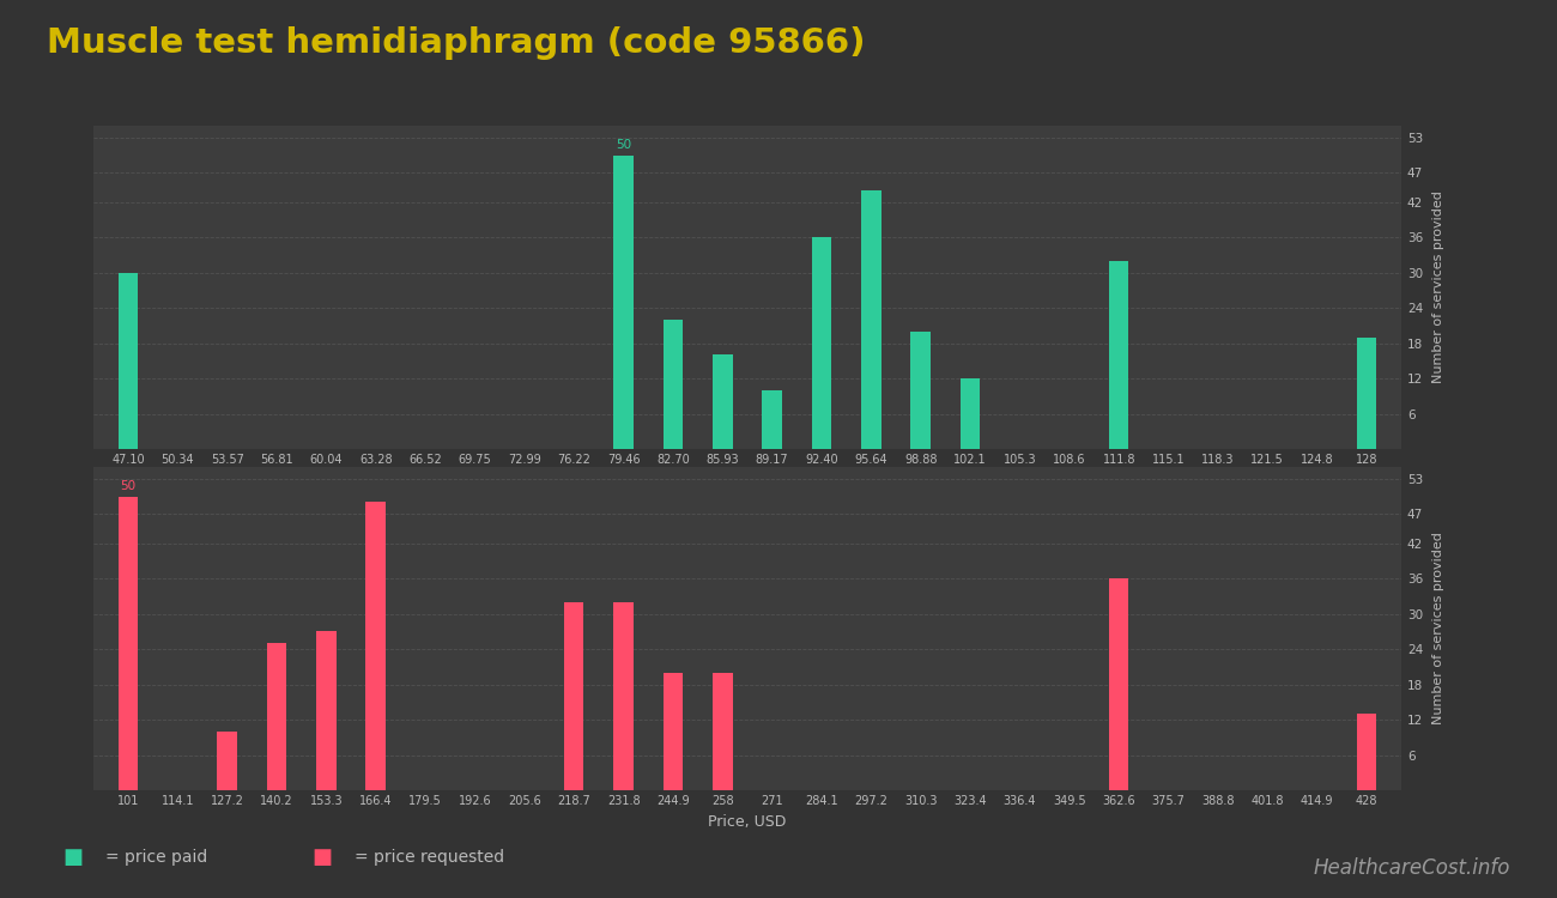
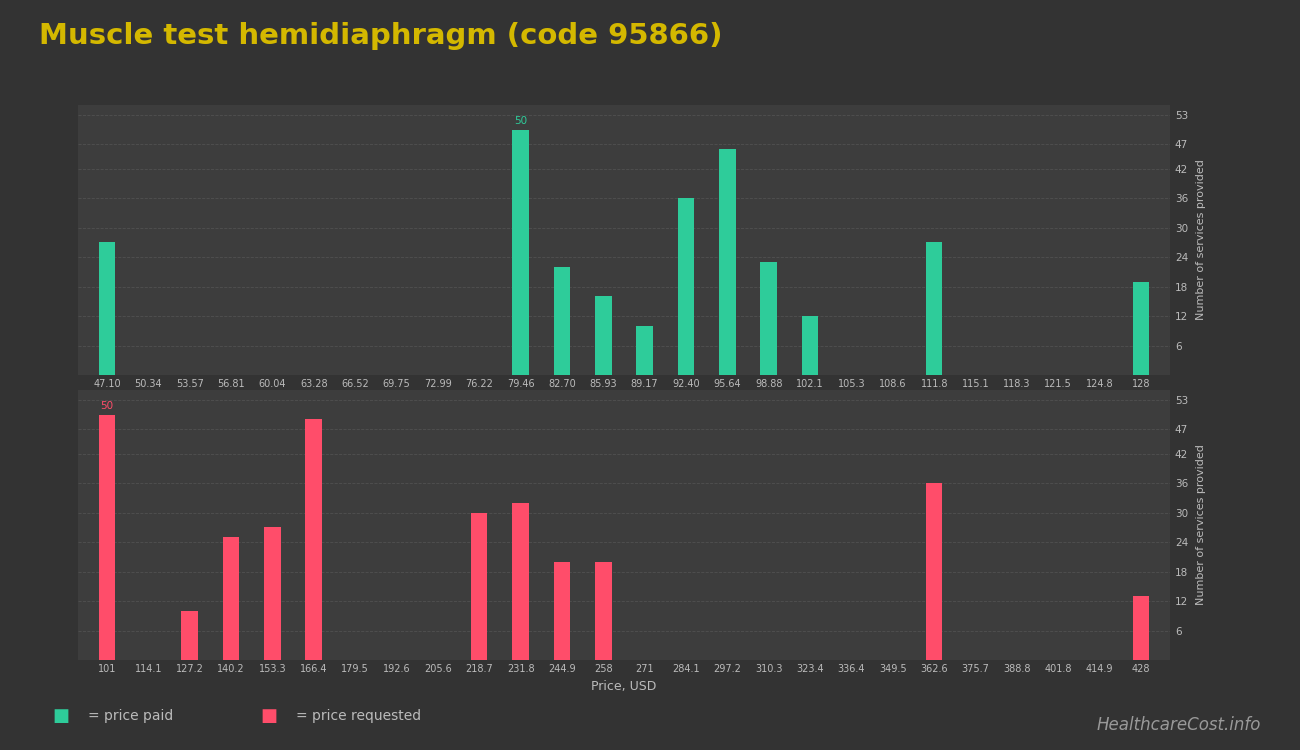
47.10: 30 -> 27
95.64: 44 -> 46
98.88: 20 -> 23
111.8: 32 -> 27
218.7: 32 -> 30
